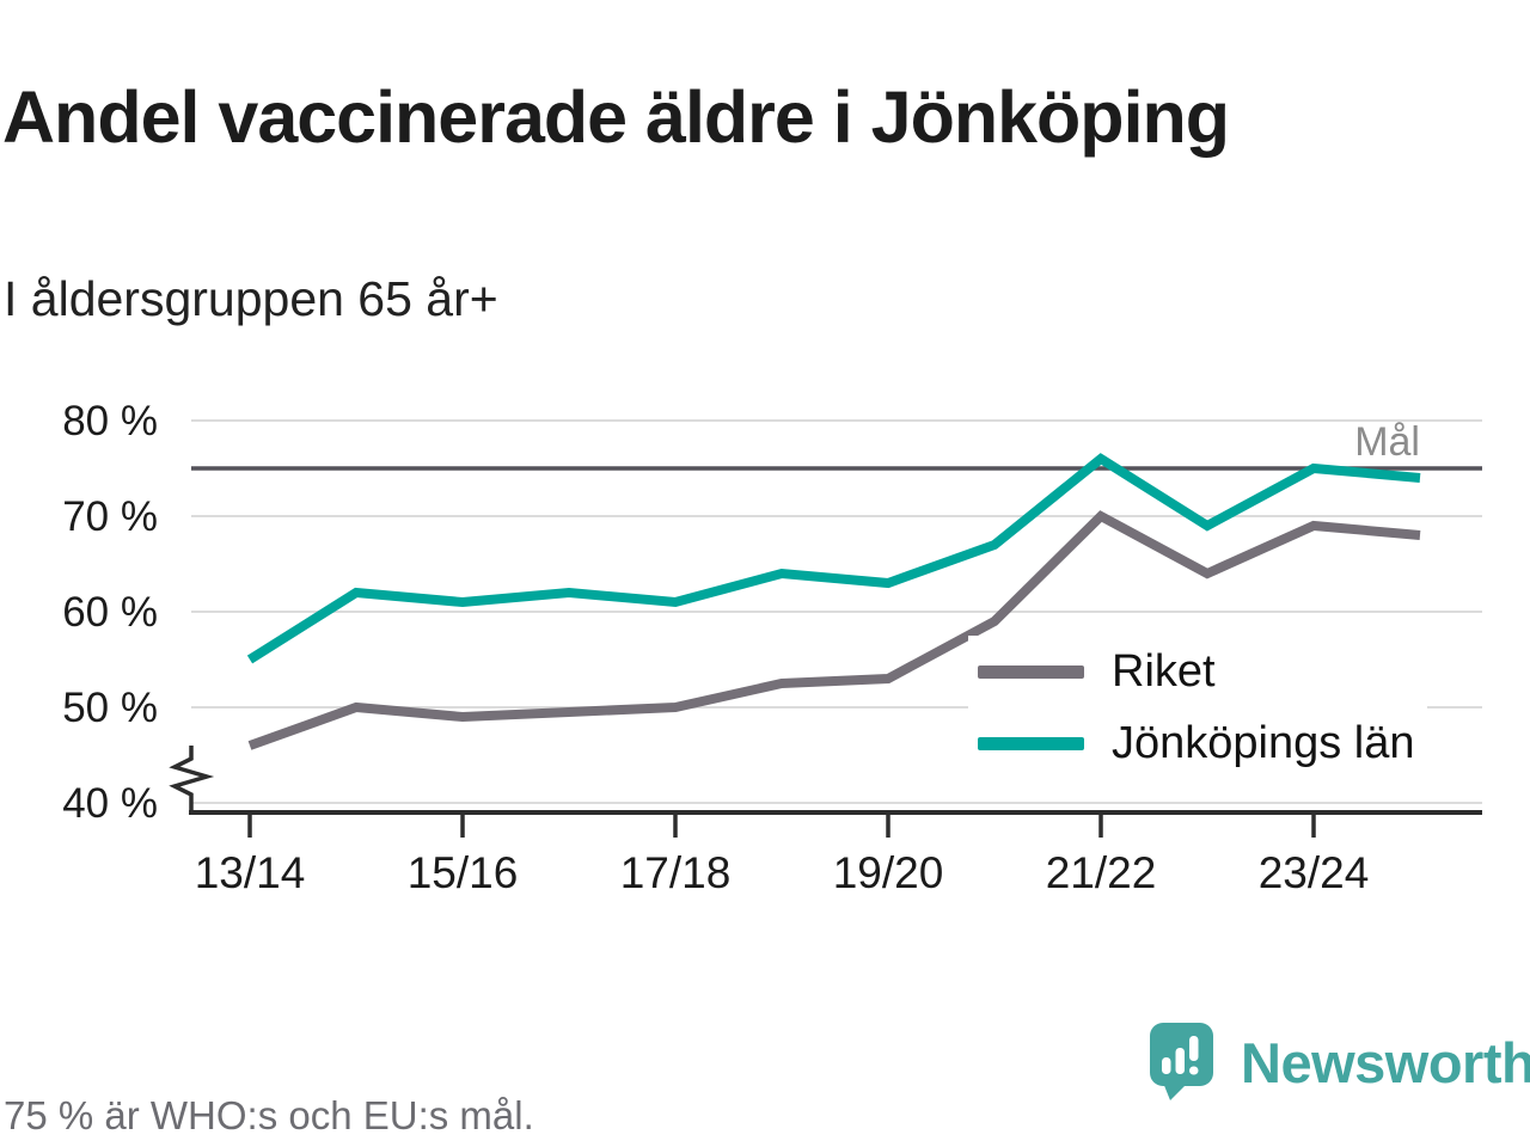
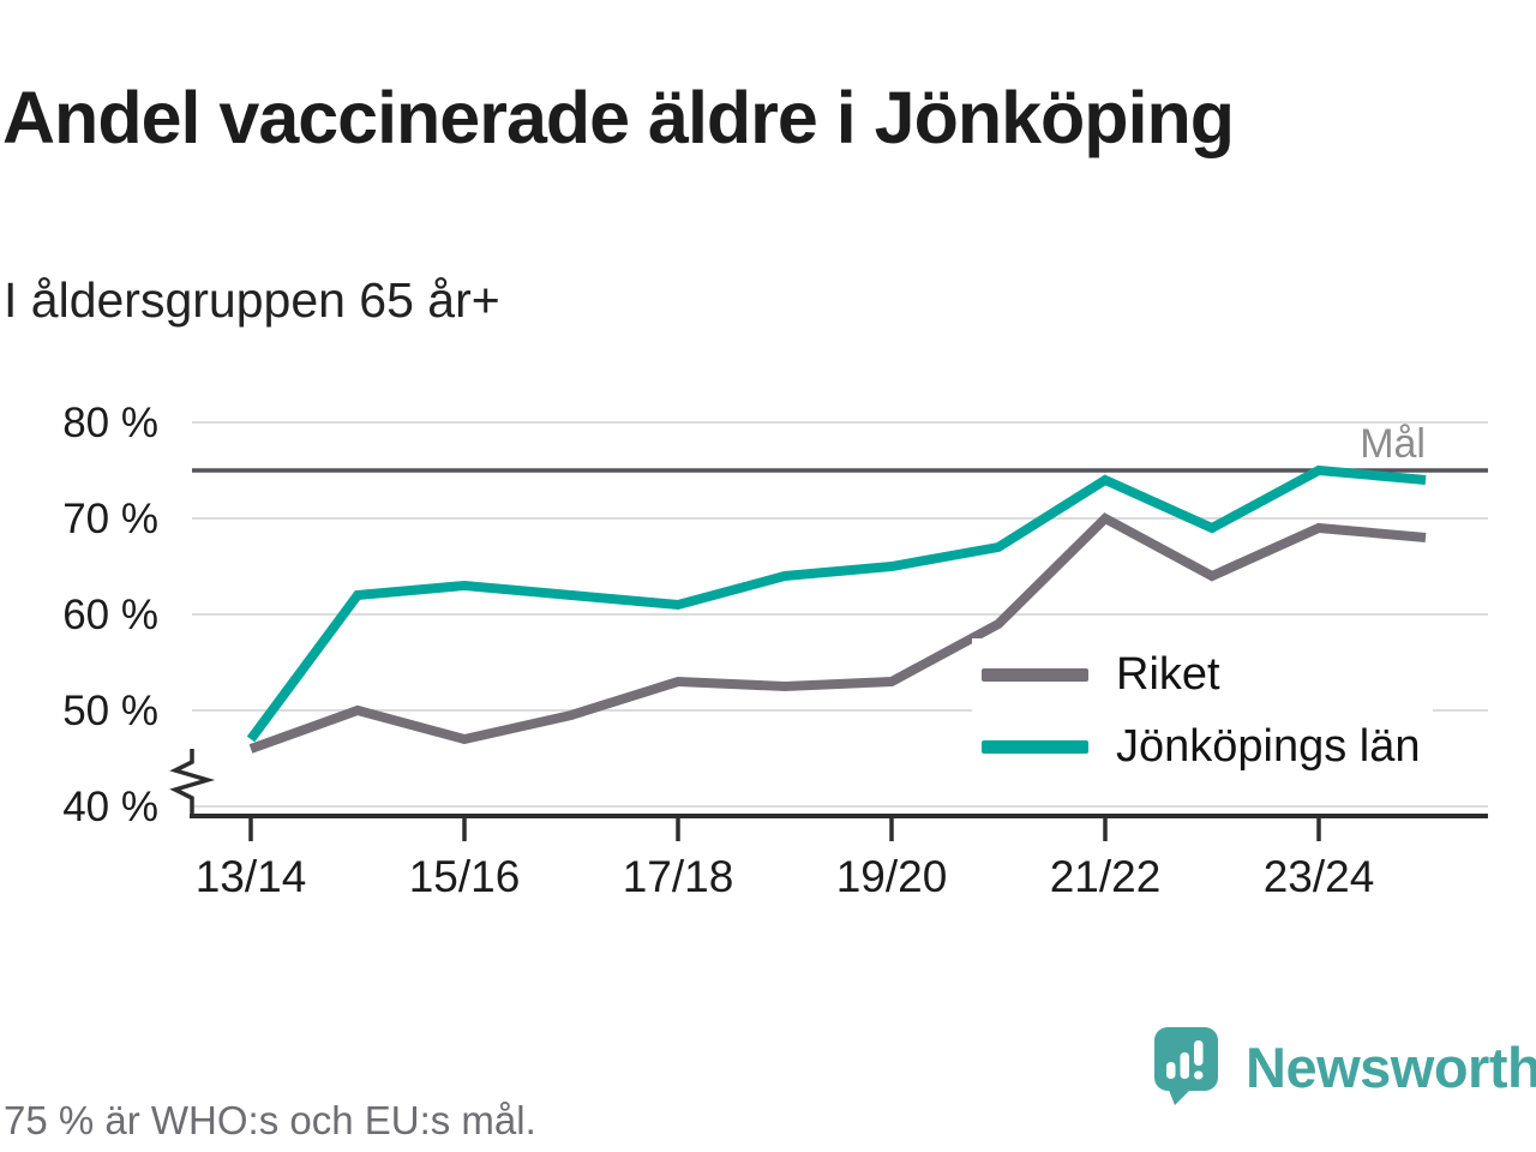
Jönköpings län/13/14: 55% -> 47%
Riket/15/16: 49% -> 47%
Jönköpings län/15/16: 61% -> 63%
Riket/17/18: 50% -> 53%
Jönköpings län/19/20: 63% -> 65%
Jönköpings län/21/22: 76% -> 74%
